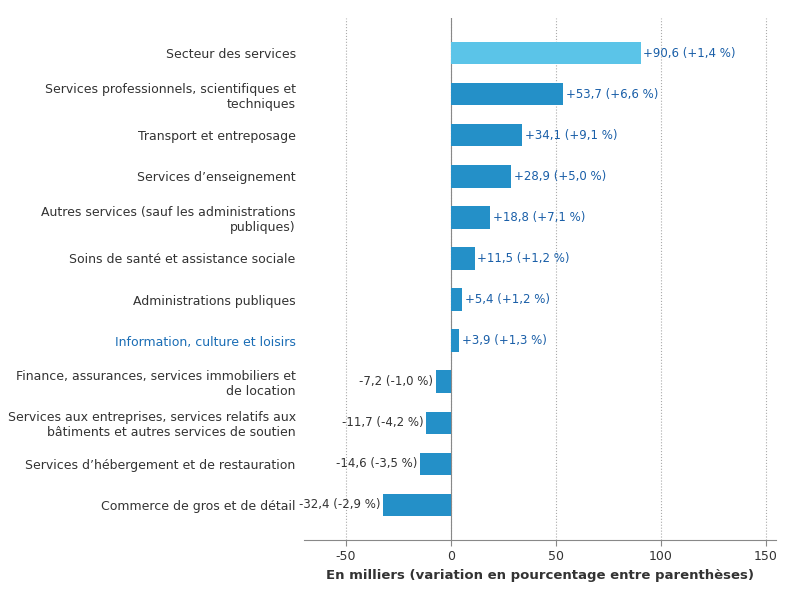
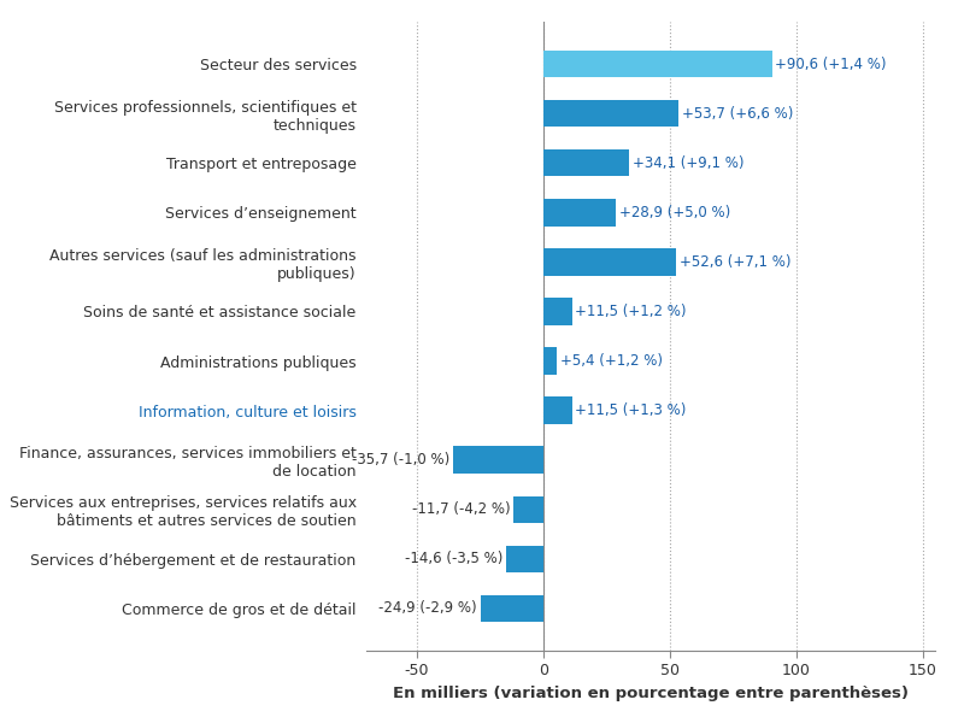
Autres services (sauf les administrations publiques): +18,8 -> +52,6
Information, culture et loisirs: +3,9 -> +11,5
Finance, assurances, services immobiliers et de location: -7,2 -> -35,7
Commerce de gros et de détail: -32,4 -> -24,9
